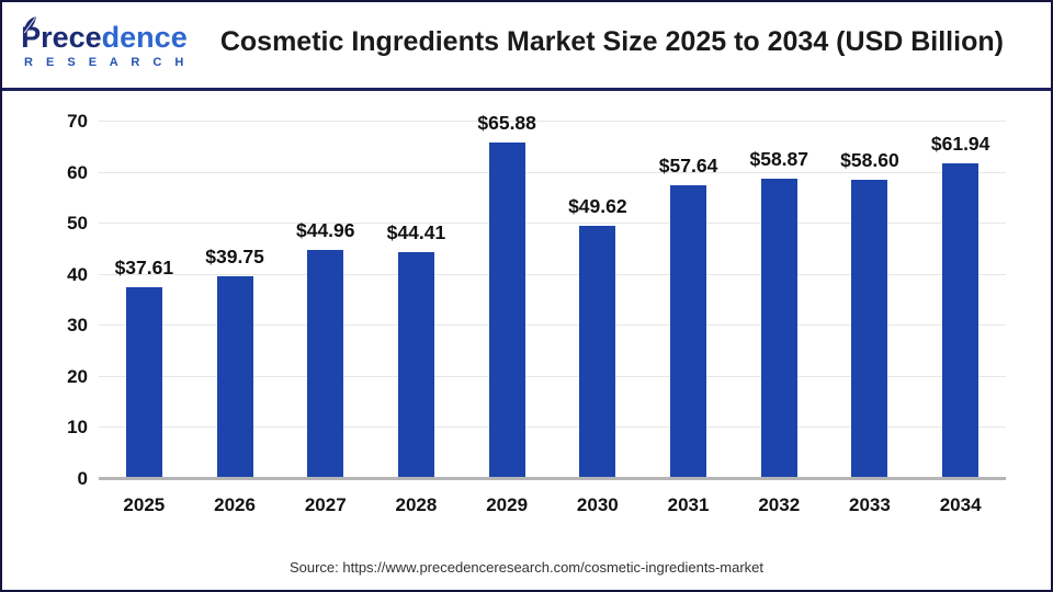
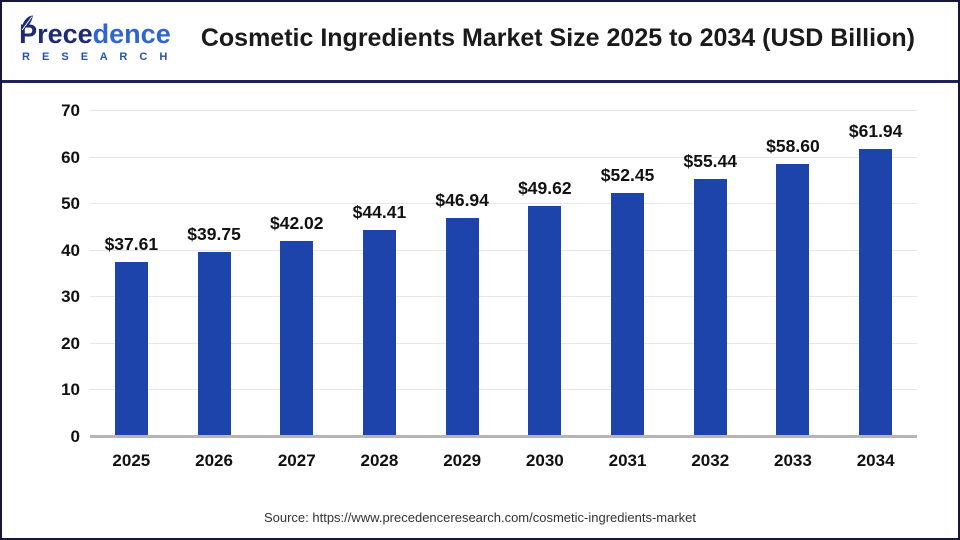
2027: $44.96 -> $42.02
2029: $65.88 -> $46.94
2031: $57.64 -> $52.45
2032: $58.87 -> $55.44
